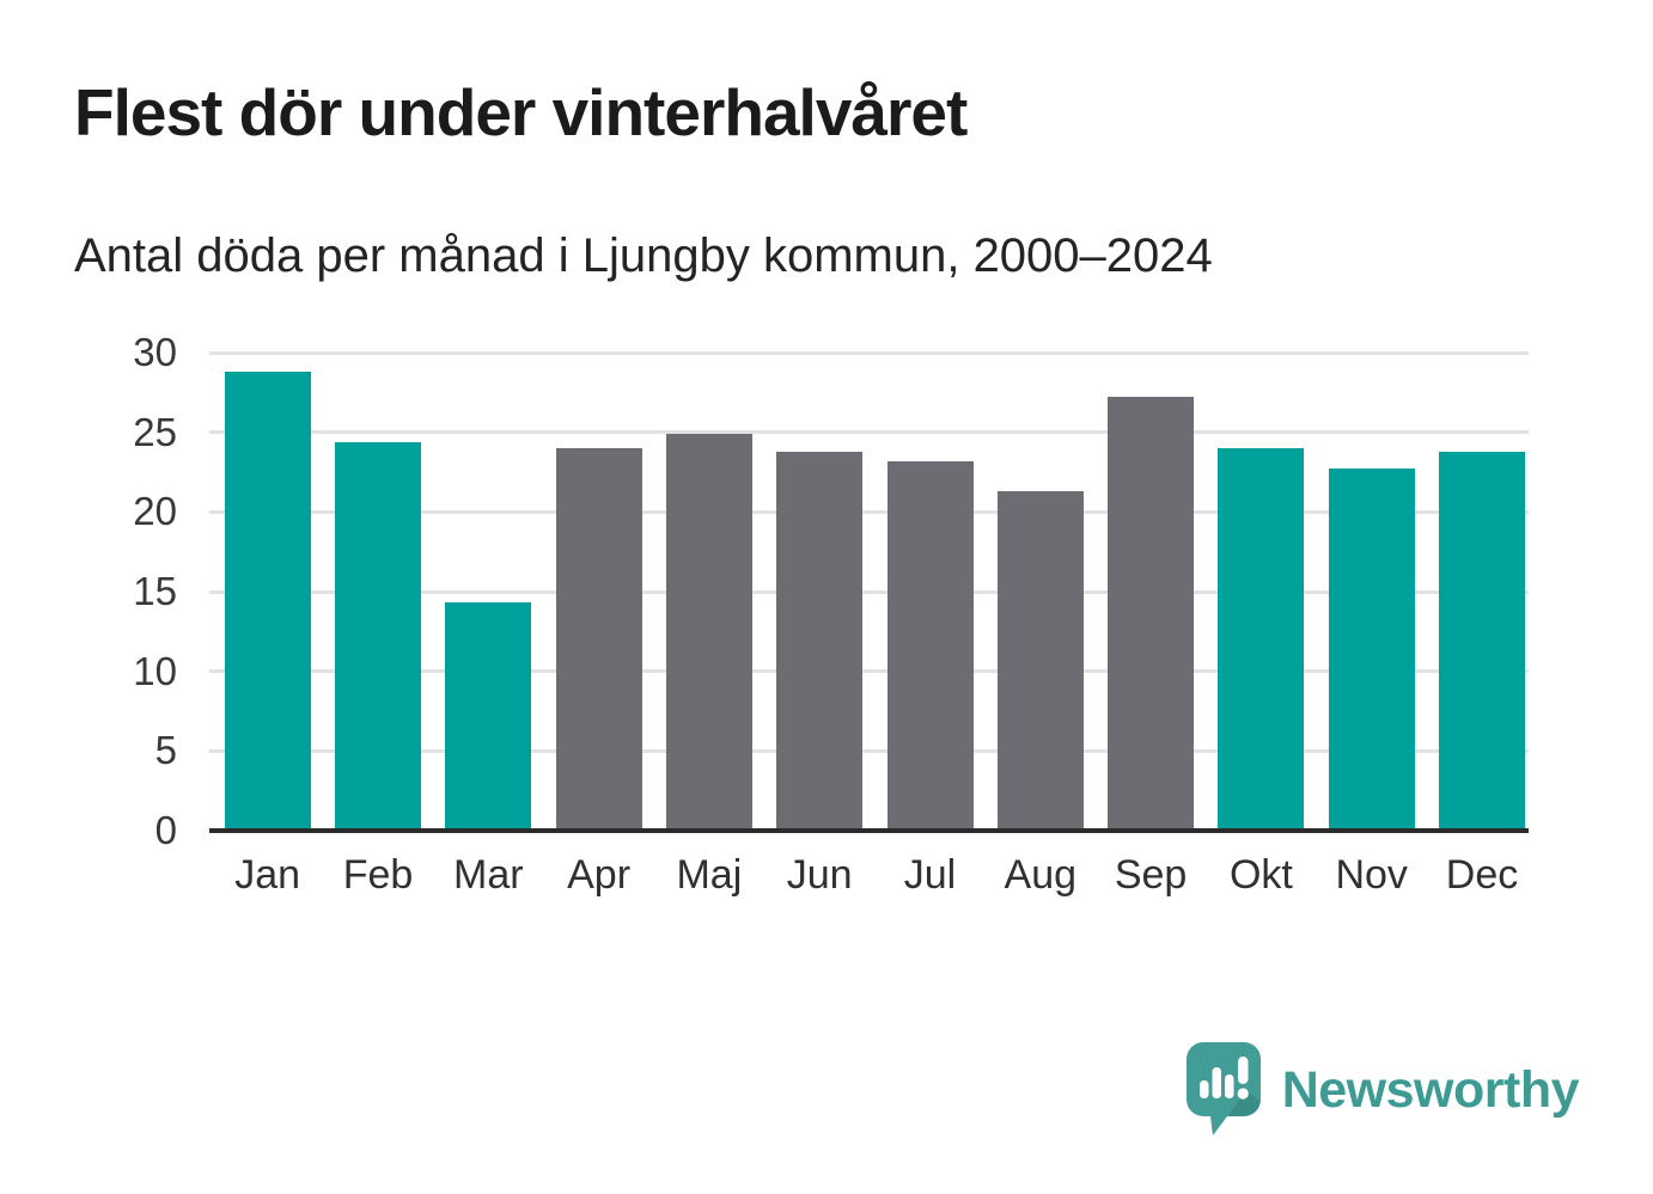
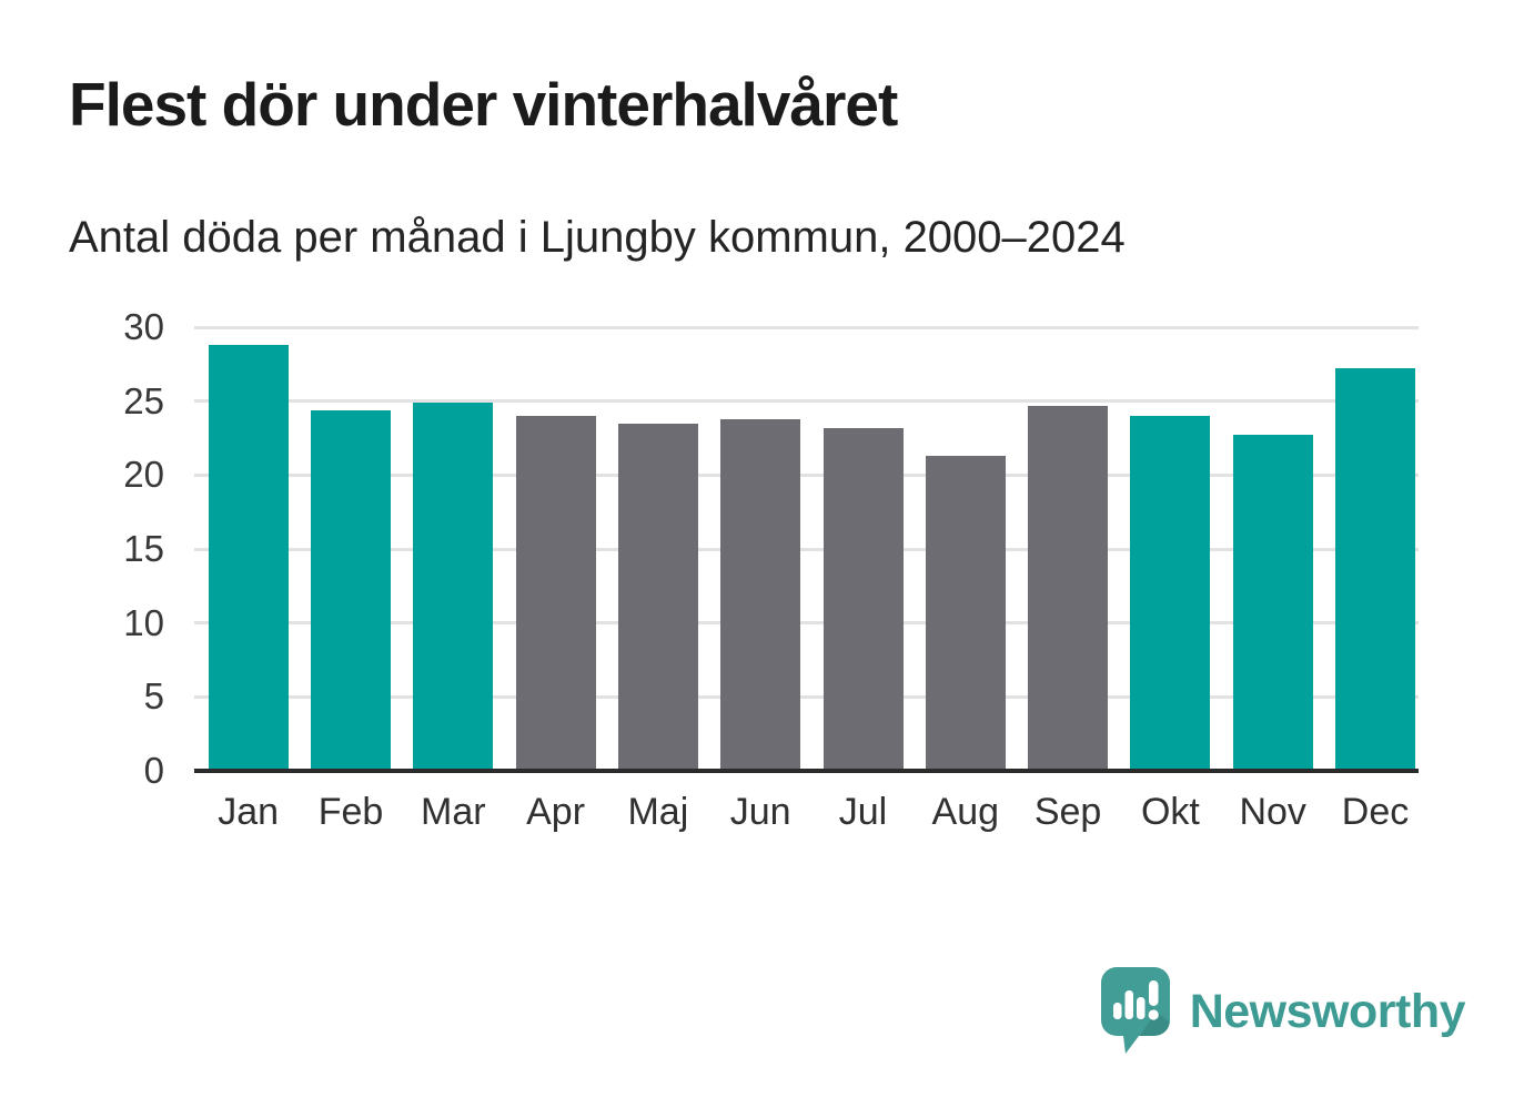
Mar: 14.3 -> 24.9
Maj: 24.9 -> 23.5
Sep: 27.2 -> 24.7
Dec: 23.8 -> 27.2
